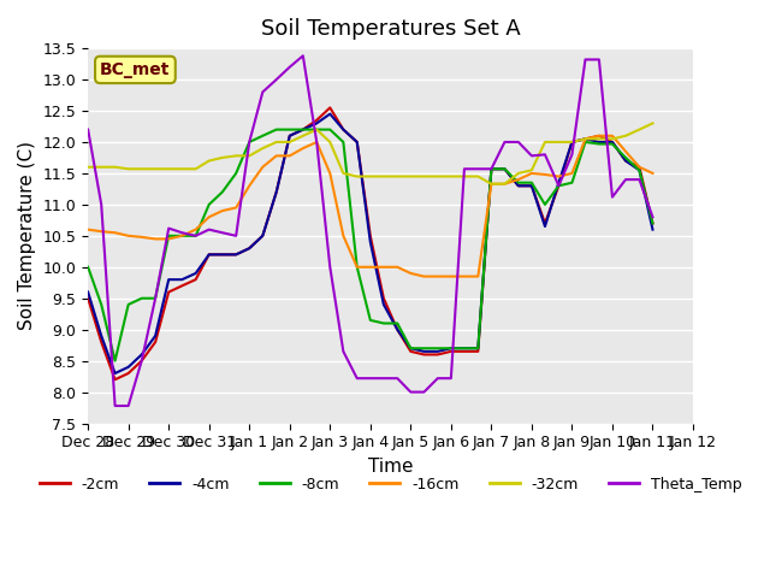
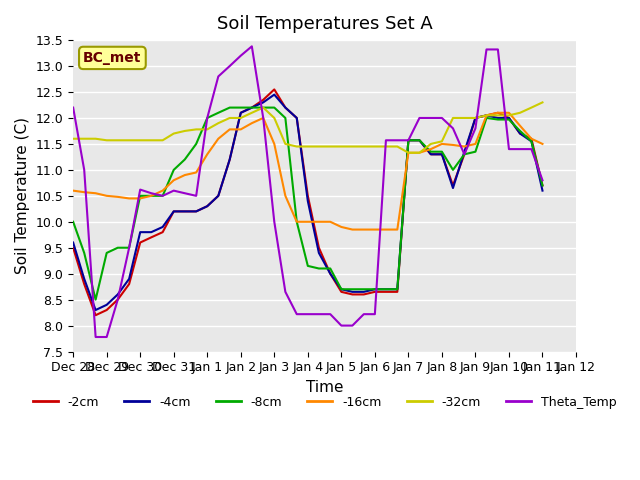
Theta_Temp/Jan 8: 11.78 -> 12.00
Theta_Temp/Jan 10: 11.12 -> 11.40
